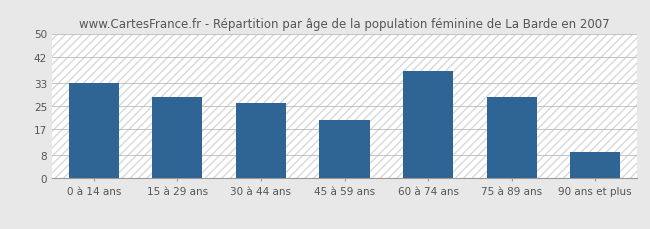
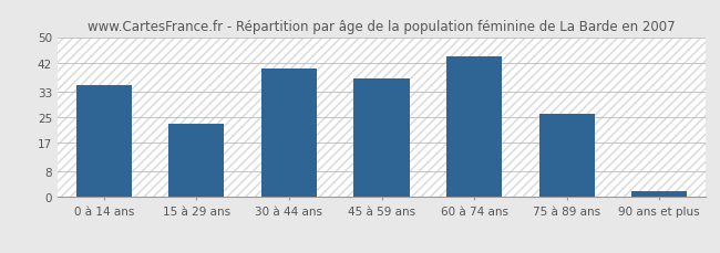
0 à 14 ans: 33 -> 35
15 à 29 ans: 28 -> 23
30 à 44 ans: 26 -> 40
45 à 59 ans: 20 -> 37
60 à 74 ans: 37 -> 44
75 à 89 ans: 28 -> 26
90 ans et plus: 9 -> 2
